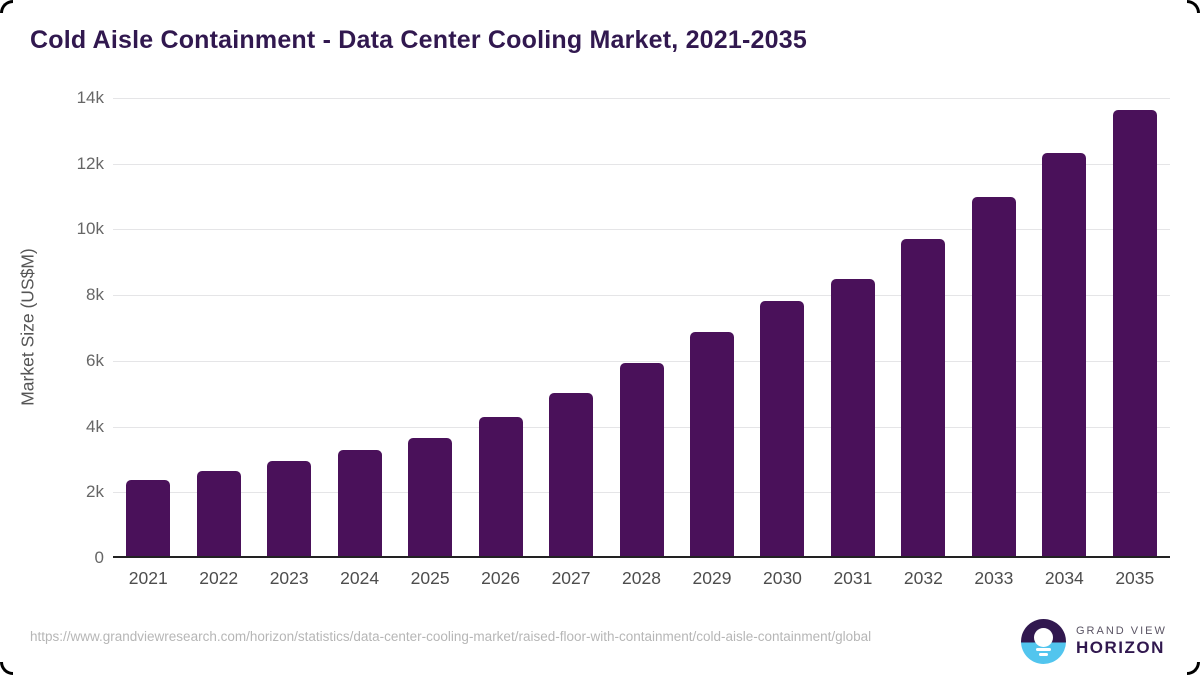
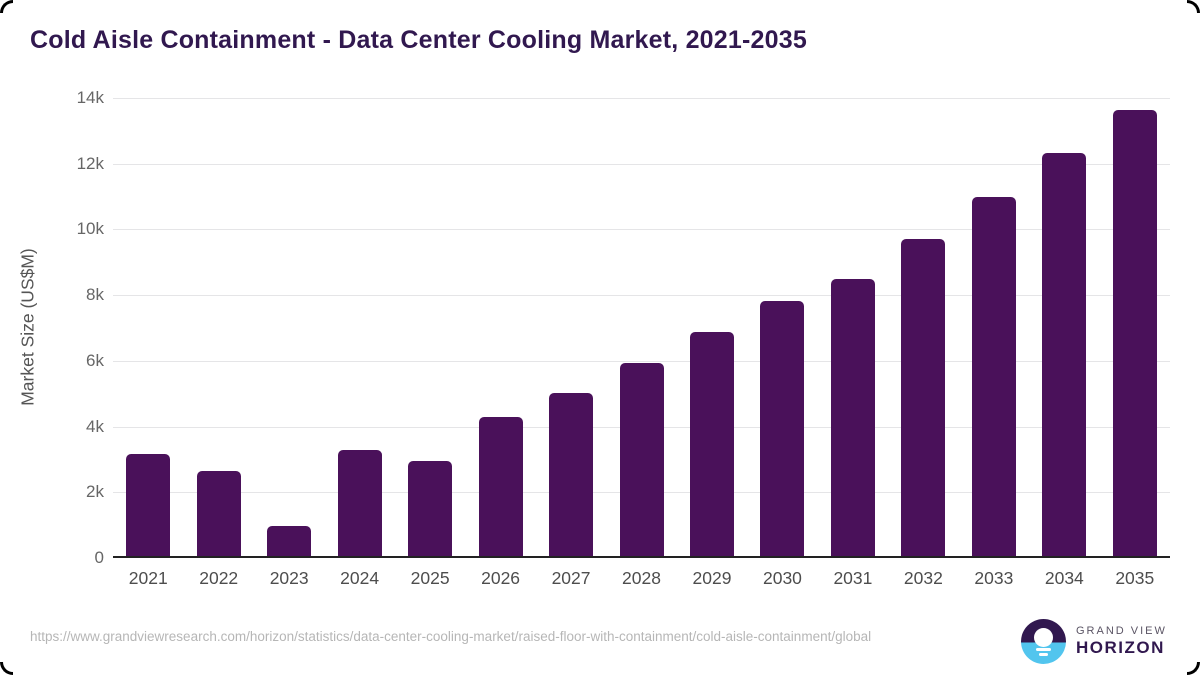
2021: 2.3k -> 3.1k
2023: 2.9k -> 0.9k
2025: 3.6k -> 2.9k
